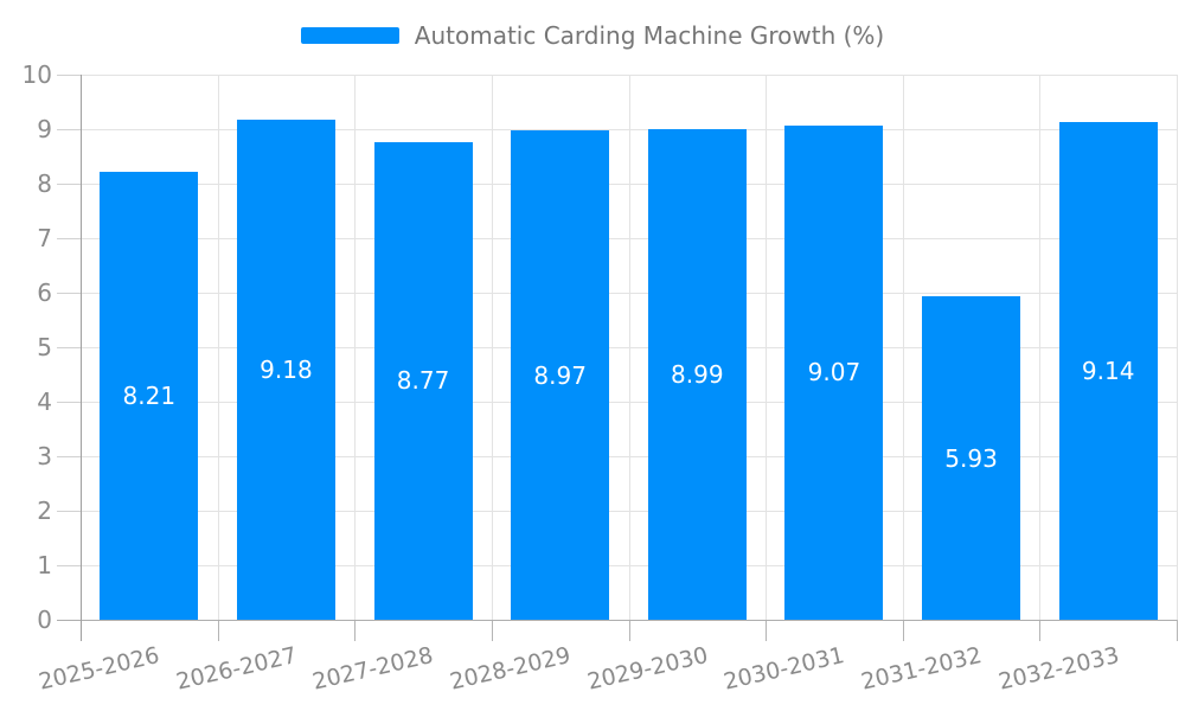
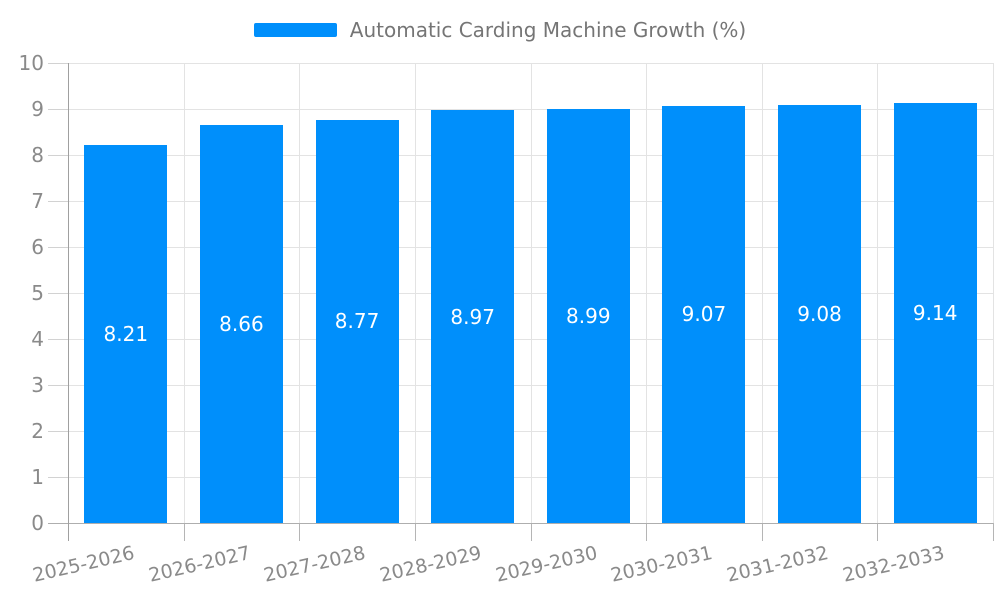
2026-2027: 9.18 -> 8.66
2031-2032: 5.93 -> 9.08
